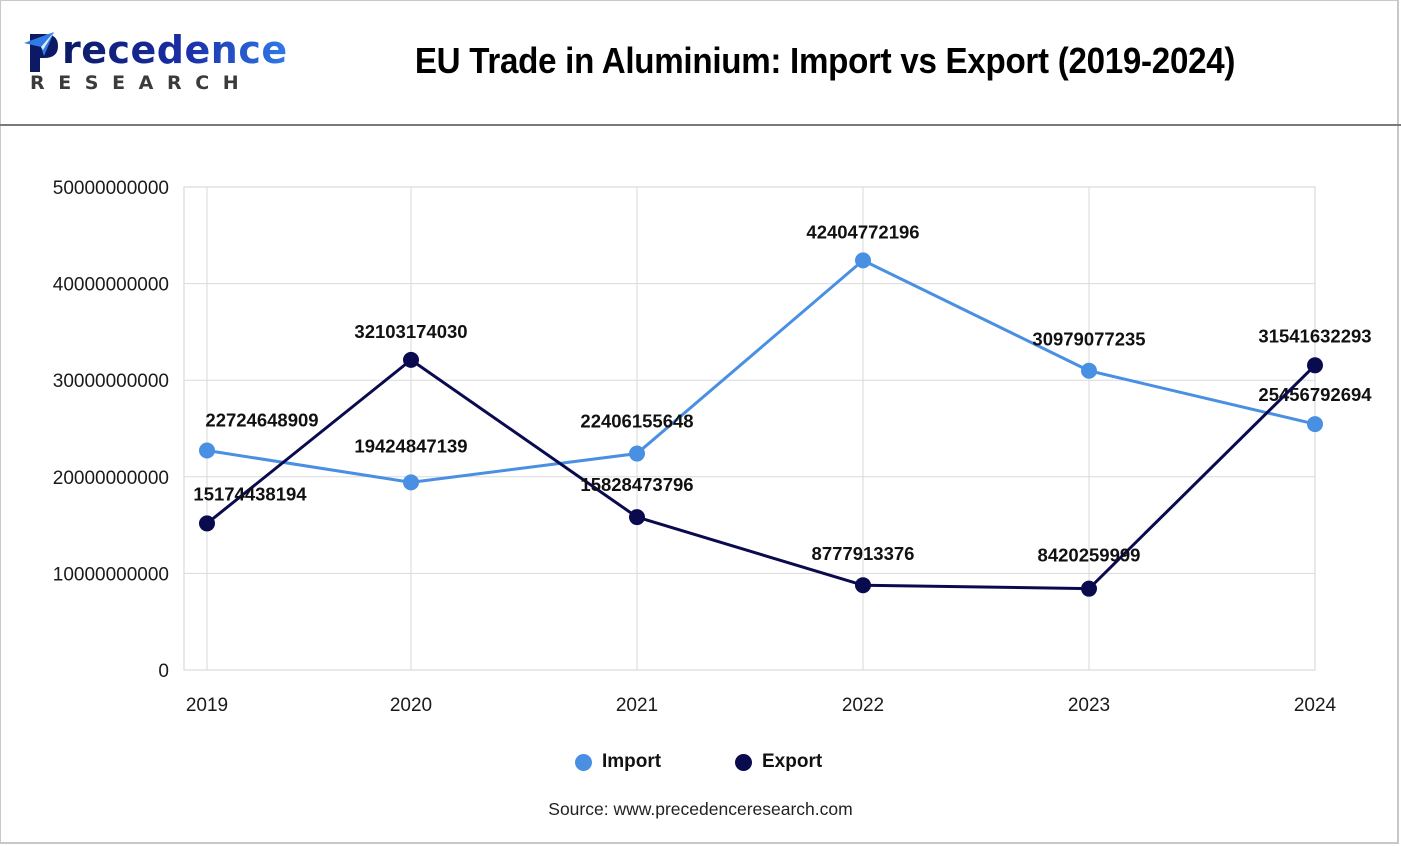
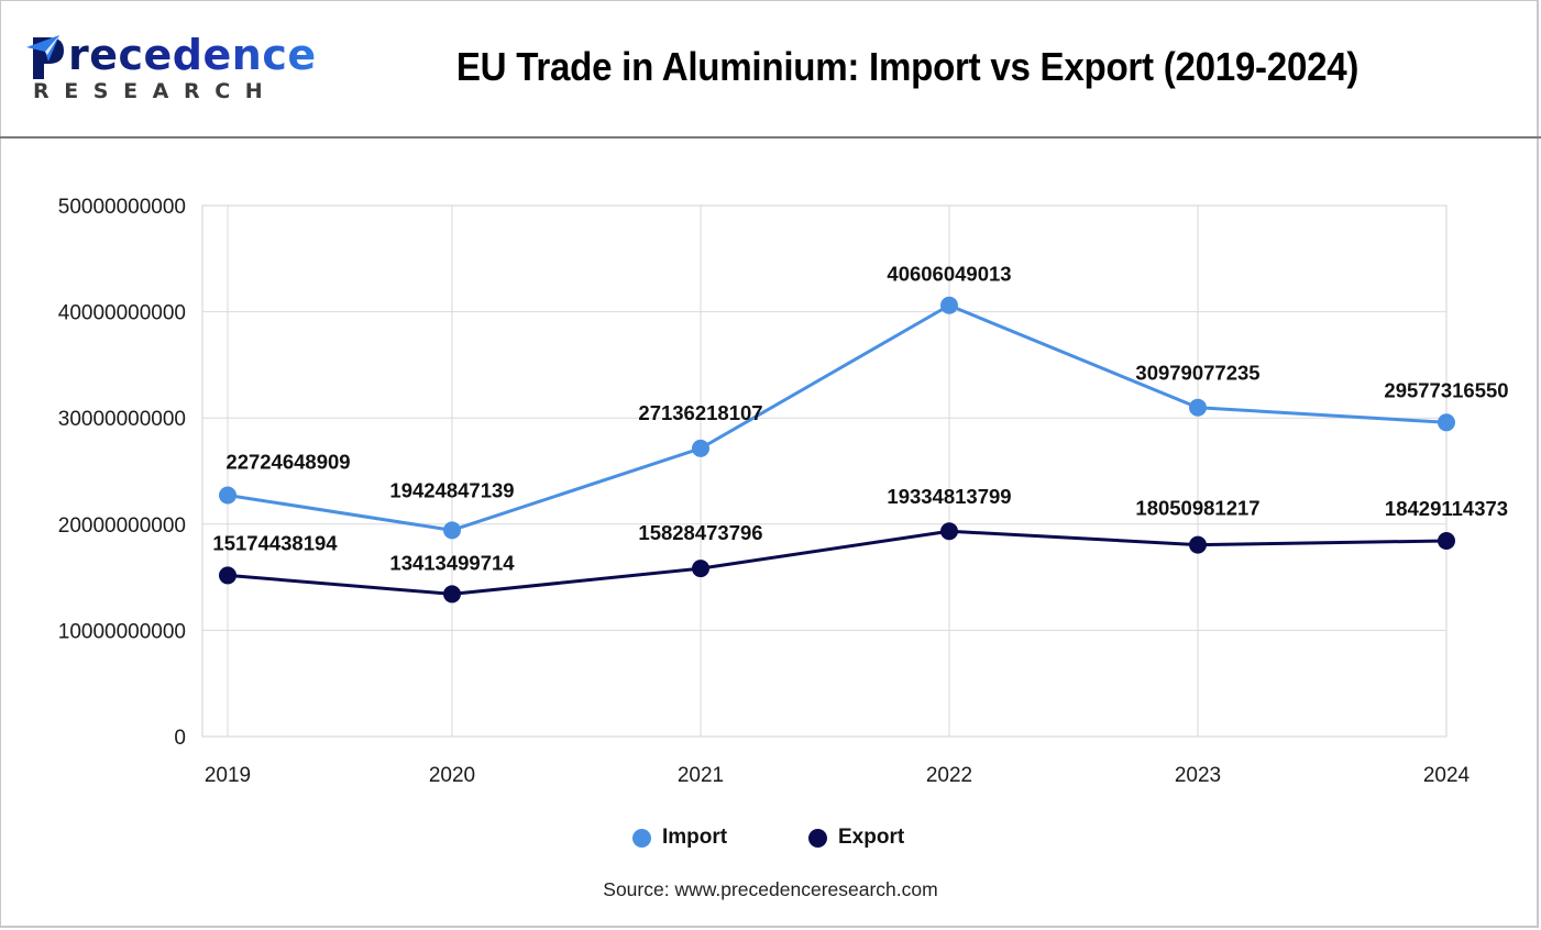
Export/2020: 32103174030 -> 13413499714
Import/2021: 22406155648 -> 27136218107
Import/2022: 42404772196 -> 40606049013
Export/2022: 8777913376 -> 19334813799
Export/2023: 8420259999 -> 18050981217
Import/2024: 25456792694 -> 29577316550
Export/2024: 31541632293 -> 18429114373
